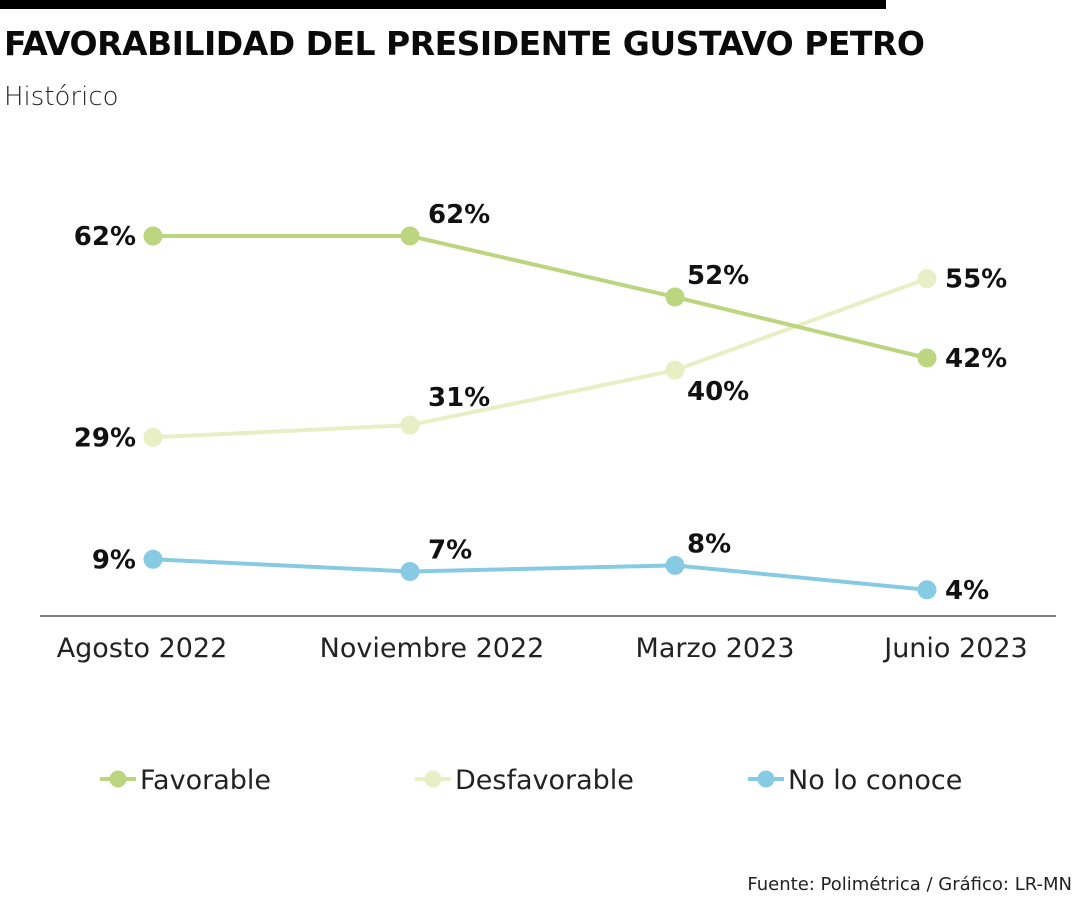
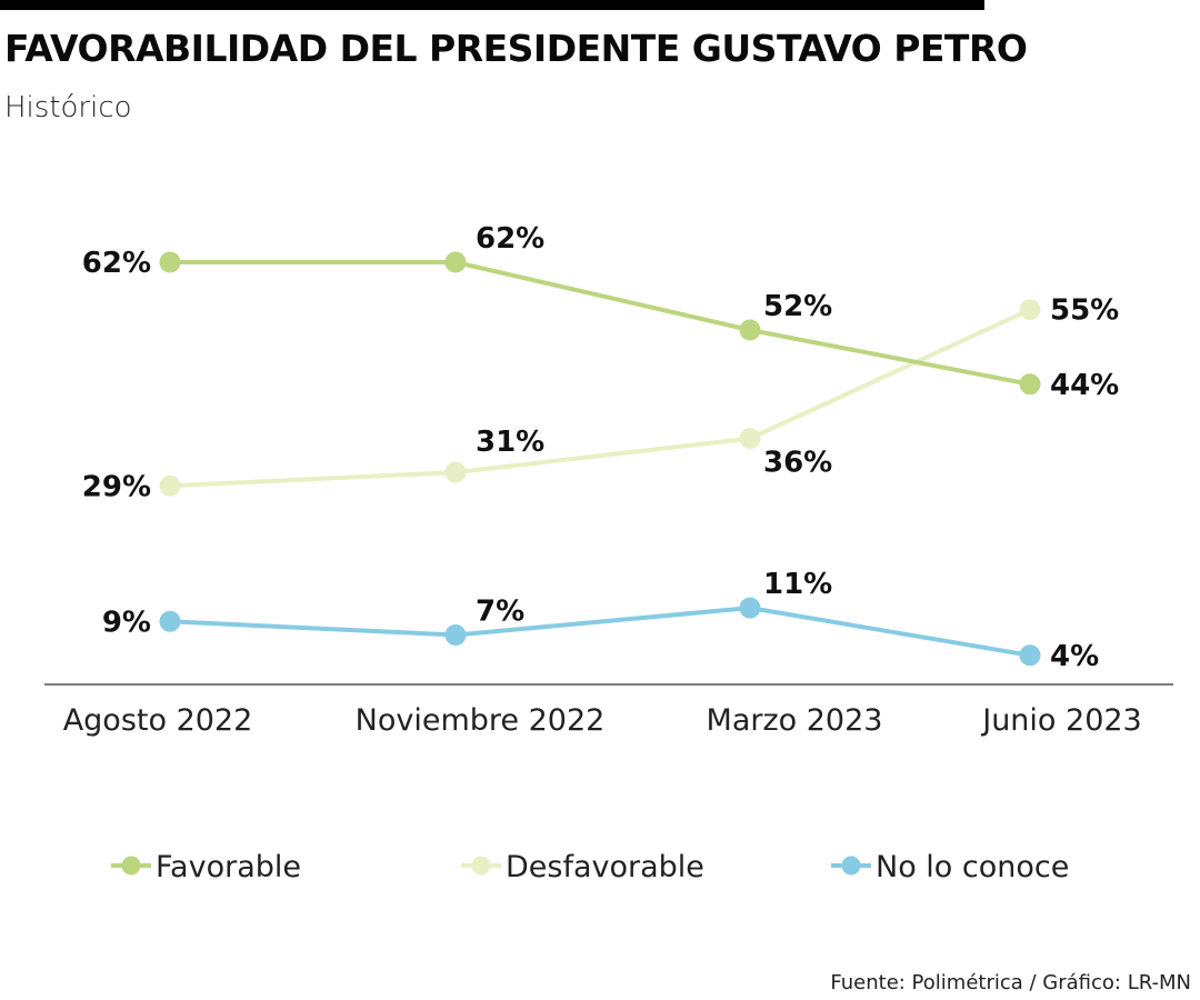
Desfavorable/Marzo 2023: 40% -> 36%
No lo conoce/Marzo 2023: 8% -> 11%
Favorable/Junio 2023: 42% -> 44%
